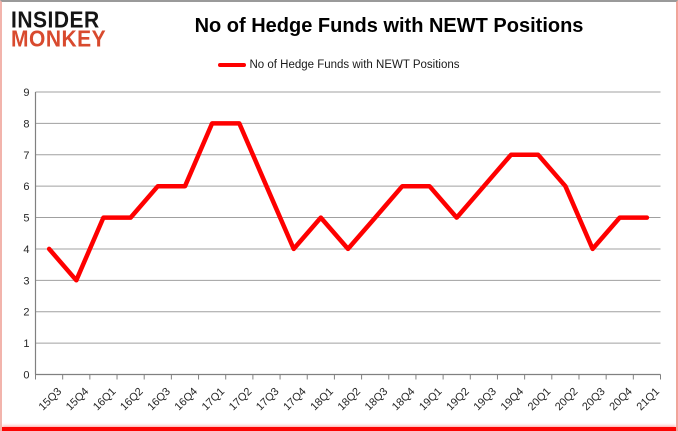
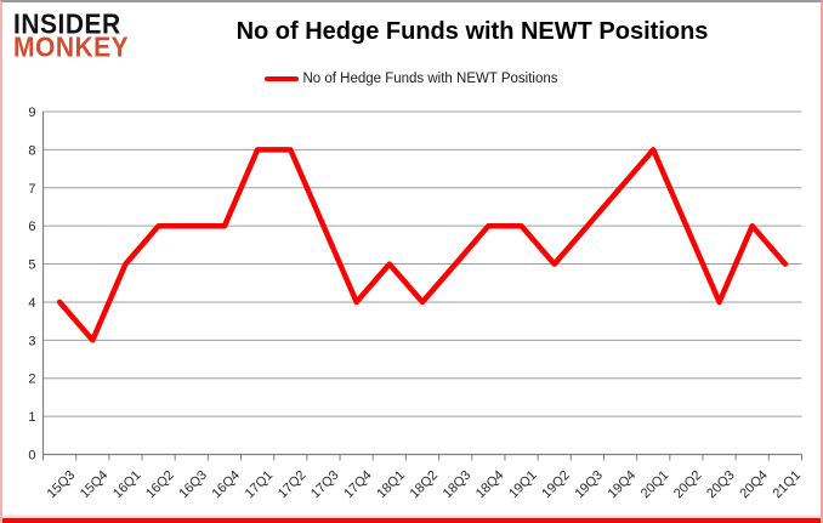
16Q2: 5 -> 6
20Q1: 7 -> 8
20Q4: 5 -> 6
